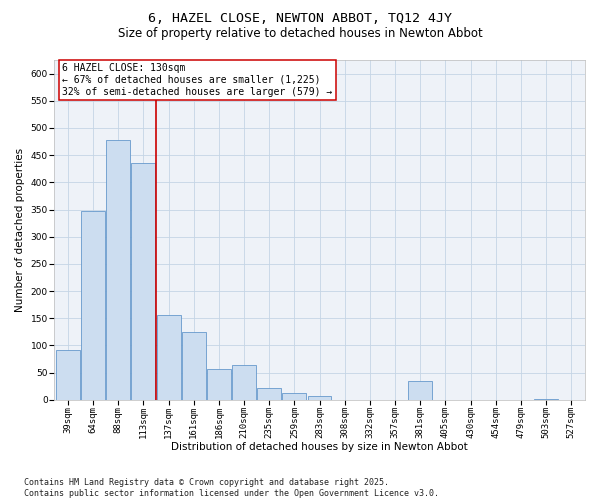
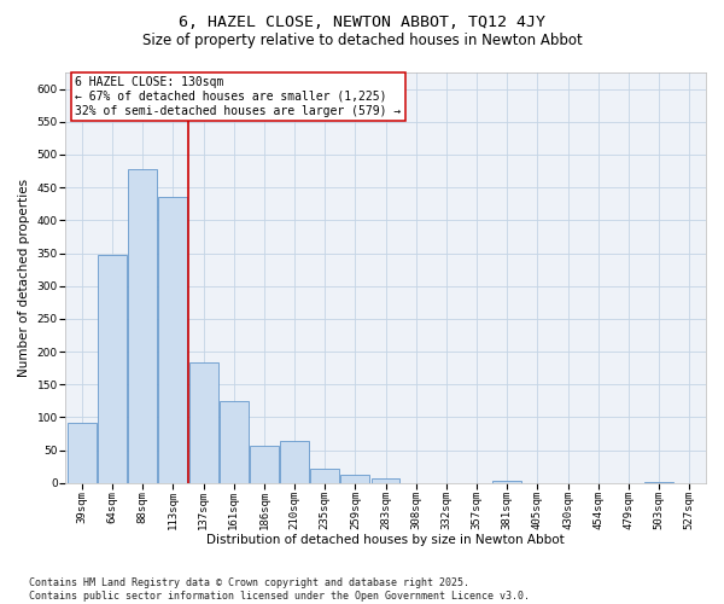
137sqm: 156 -> 183
381sqm: 34 -> 3
